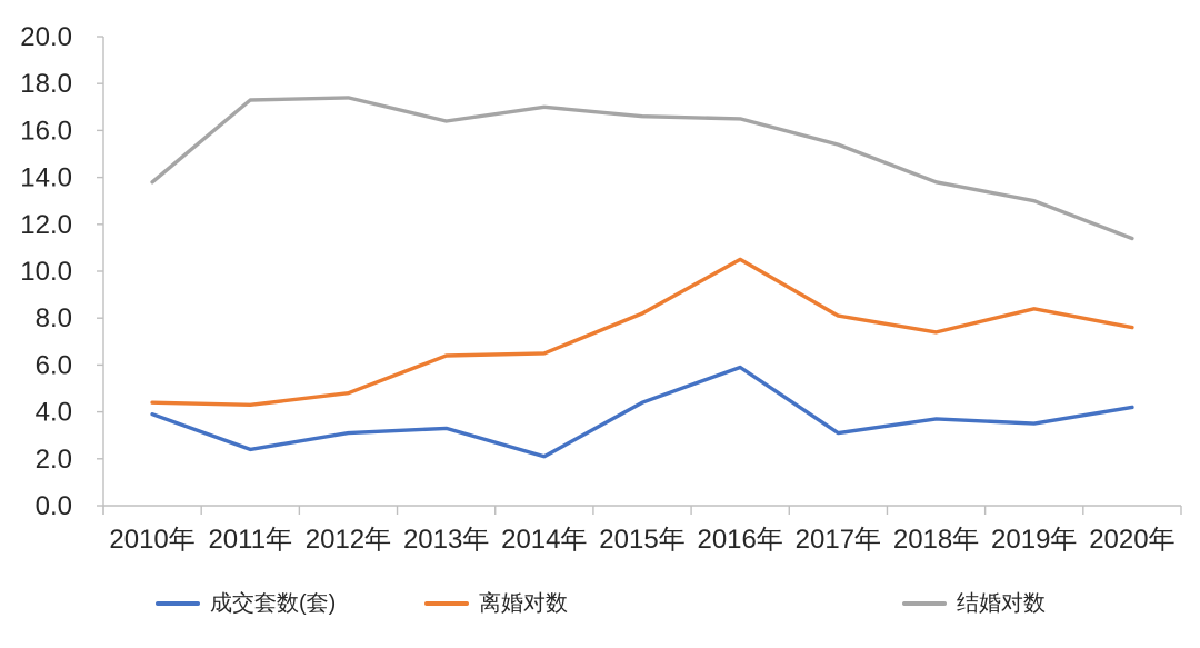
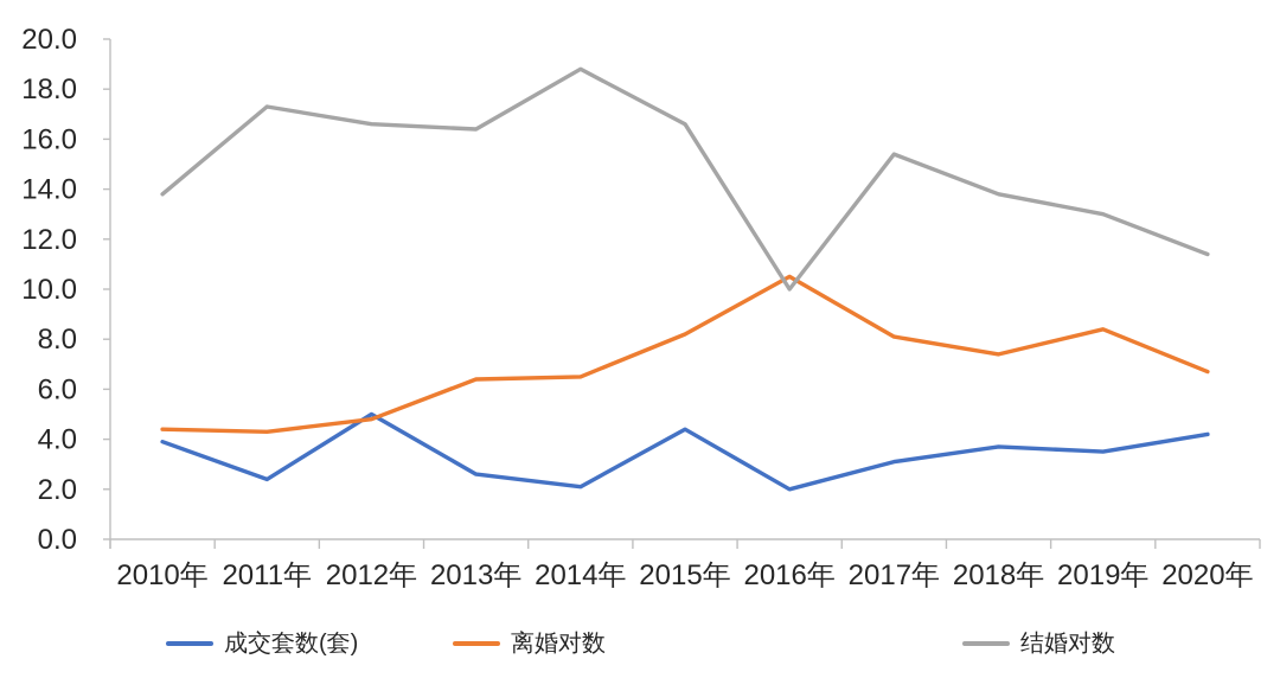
成交套数(套)/2012年: 3.1 -> 5.0
结婚对数/2012年: 17.4 -> 16.6
成交套数(套)/2013年: 3.3 -> 2.6
结婚对数/2014年: 17.0 -> 18.8
成交套数(套)/2016年: 5.9 -> 2.0
结婚对数/2016年: 16.5 -> 10.0
离婚对数/2020年: 7.6 -> 6.7
